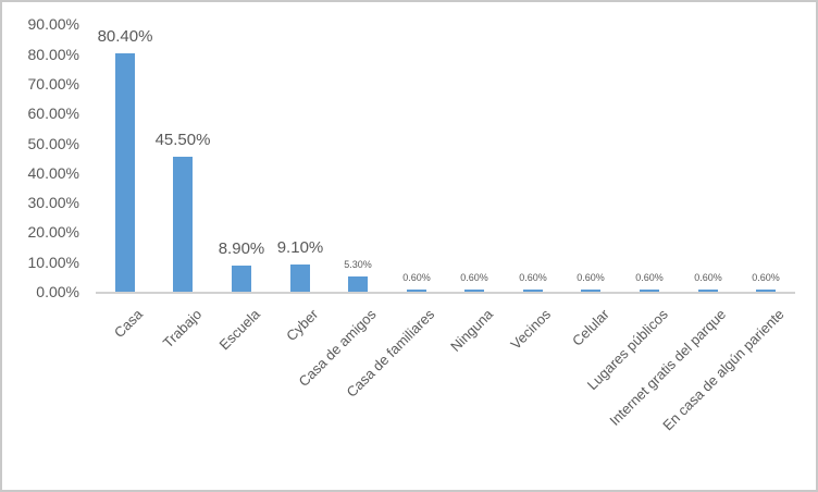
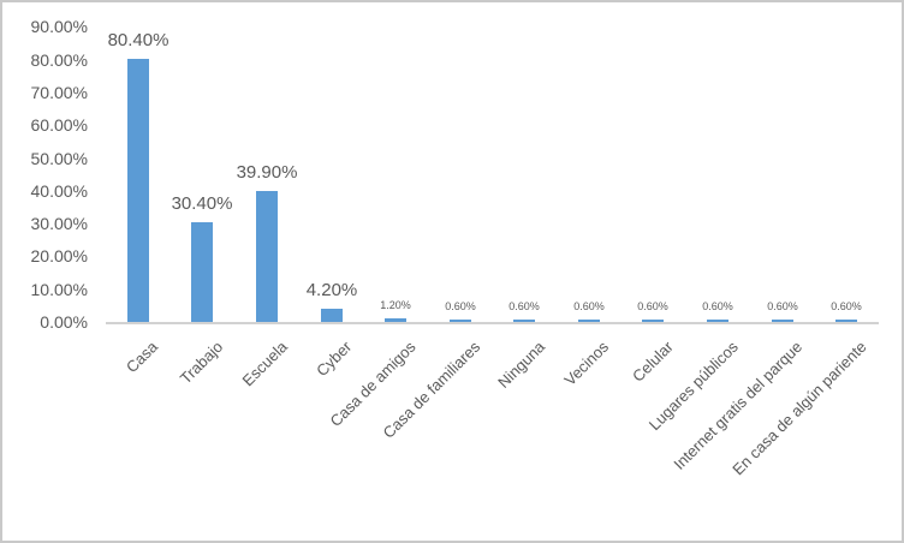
Trabajo: 45.50% -> 30.40%
Escuela: 8.90% -> 39.90%
Cyber: 9.10% -> 4.20%
Casa de amigos: 5.30% -> 1.20%
